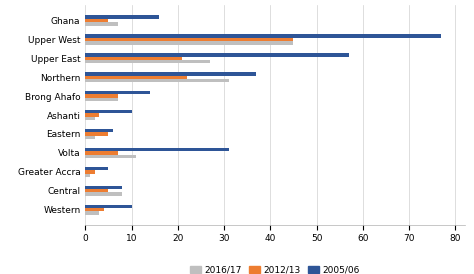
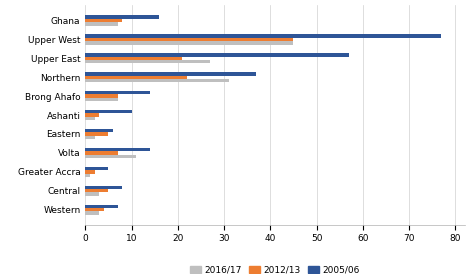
2012/13/Ghana: 5 -> 8
2005/06/Volta: 31 -> 14
2016/17/Central: 8 -> 3
2005/06/Western: 10 -> 7
